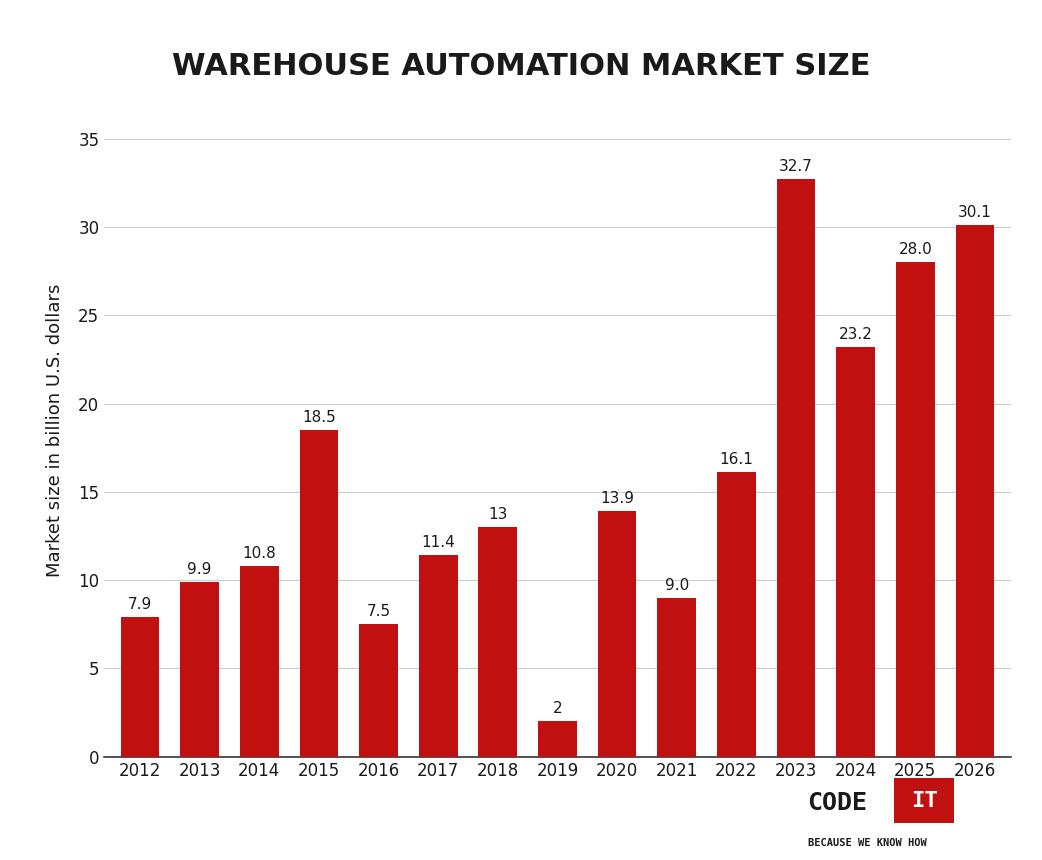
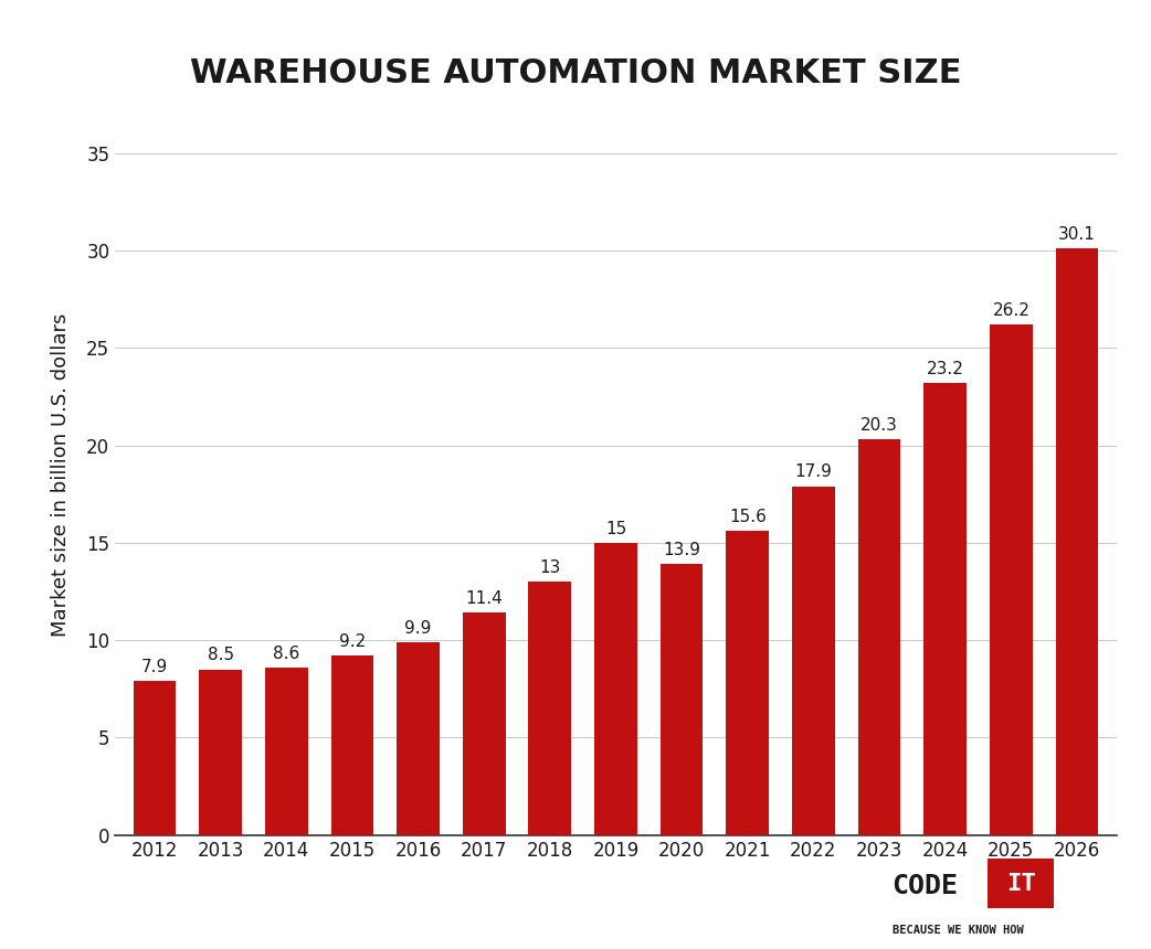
2013: 9.9 -> 8.5
2014: 10.8 -> 8.6
2015: 18.5 -> 9.2
2016: 7.5 -> 9.9
2019: 2 -> 15
2021: 9.0 -> 15.6
2022: 16.1 -> 17.9
2023: 32.7 -> 20.3
2025: 28.0 -> 26.2
